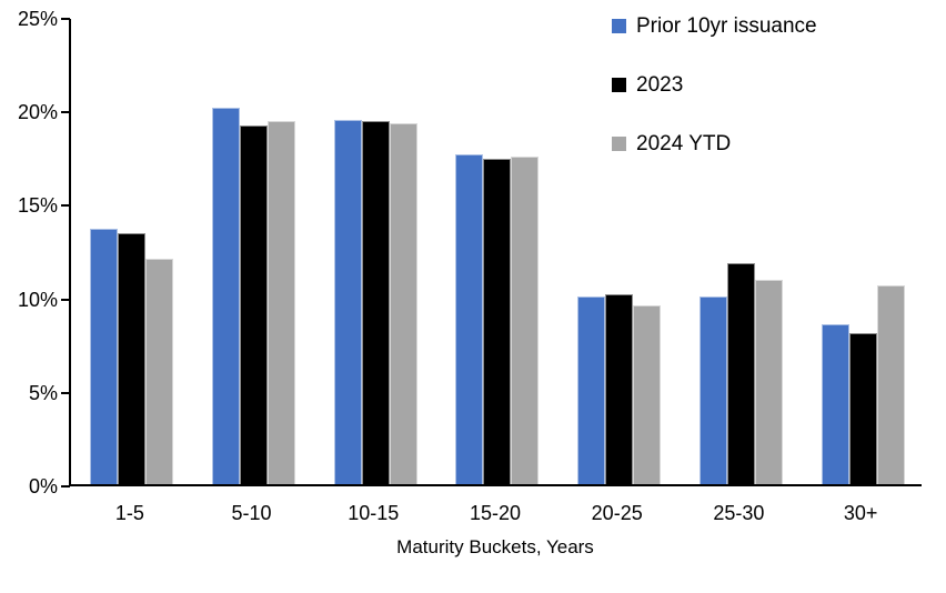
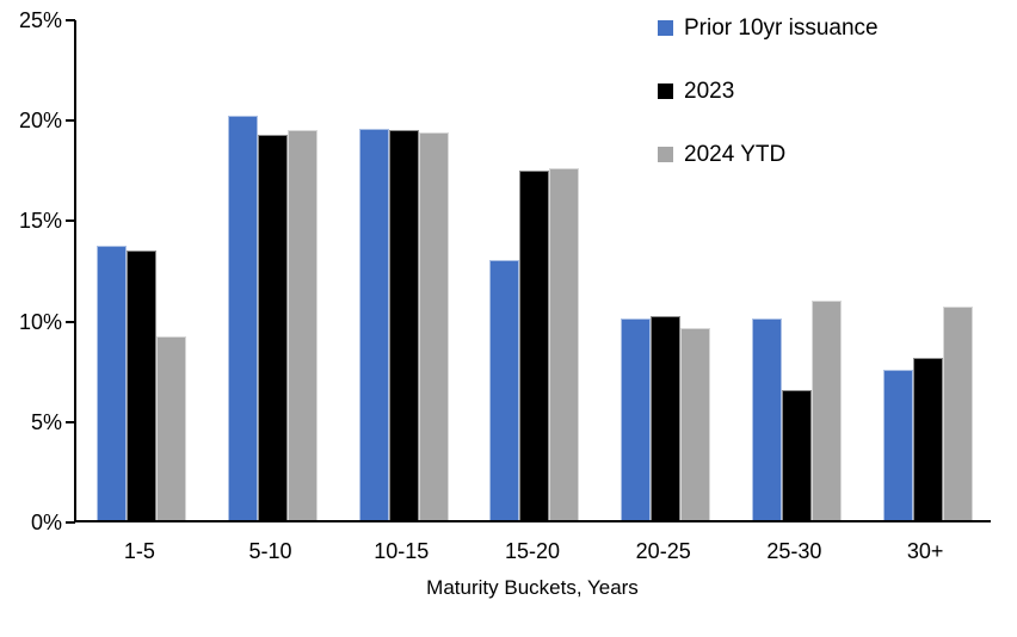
2024 YTD/1-5: 12.1% -> 9.2%
Prior 10yr issuance/15-20: 17.7% -> 13.0%
2023/25-30: 11.9% -> 6.5%
Prior 10yr issuance/30+: 8.6% -> 7.5%
